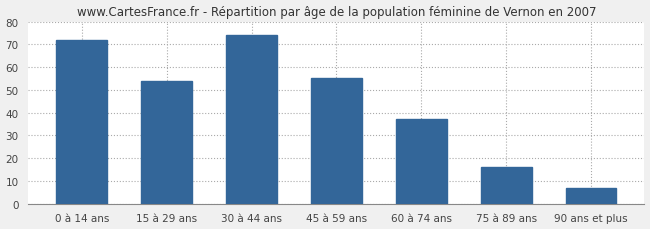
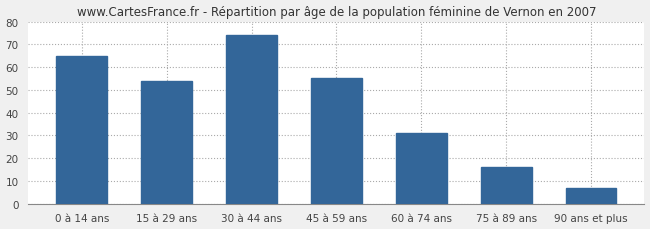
0 à 14 ans: 72 -> 65
60 à 74 ans: 37 -> 31
